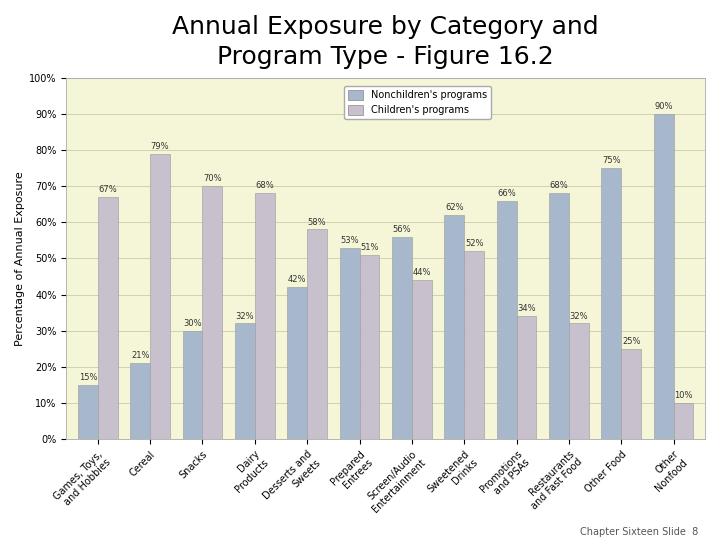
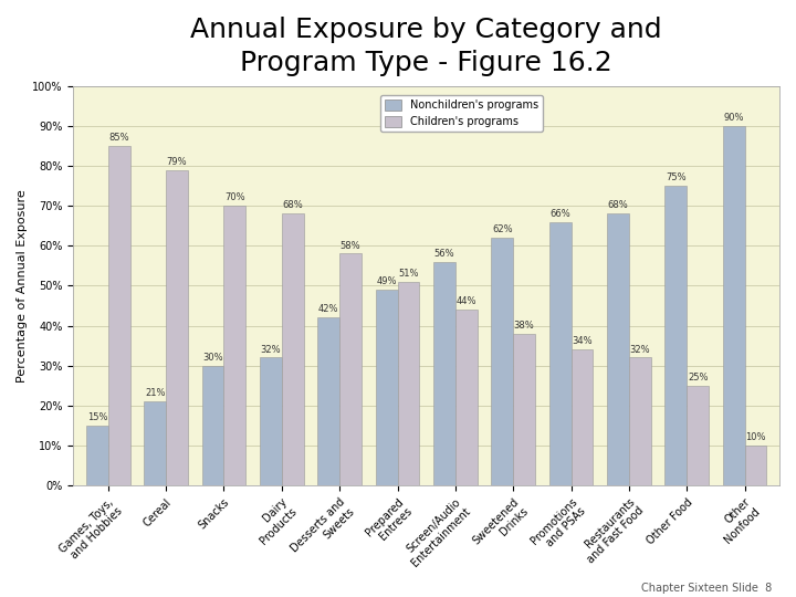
Children's programs/Games, Toys, and Hobbies: 67% -> 85%
Nonchildren's programs/Prepared Entrees: 53% -> 49%
Children's programs/Sweetened Drinks: 52% -> 38%
